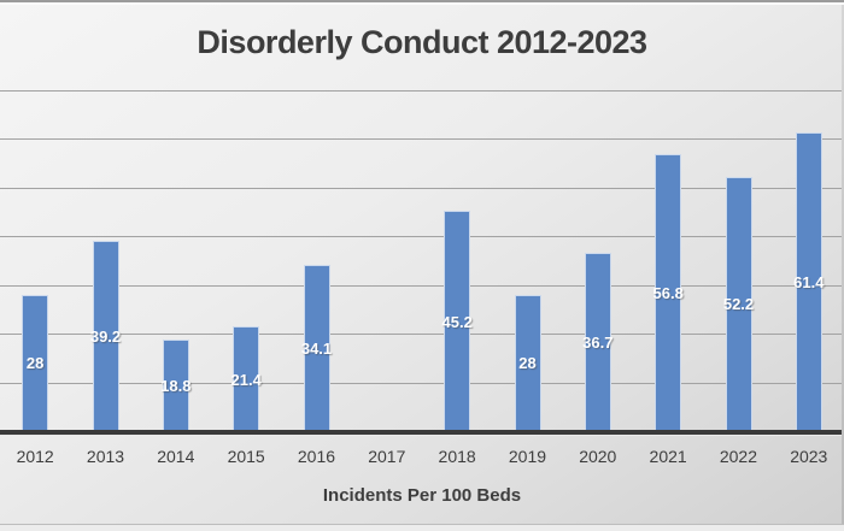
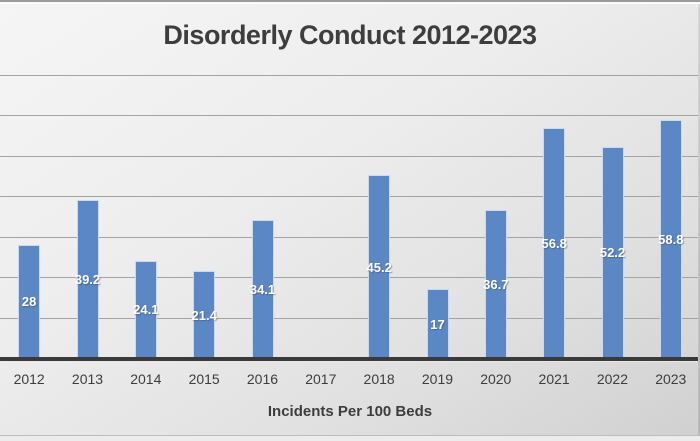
2014: 18.8 -> 24.1
2019: 28 -> 17
2023: 61.4 -> 58.8
